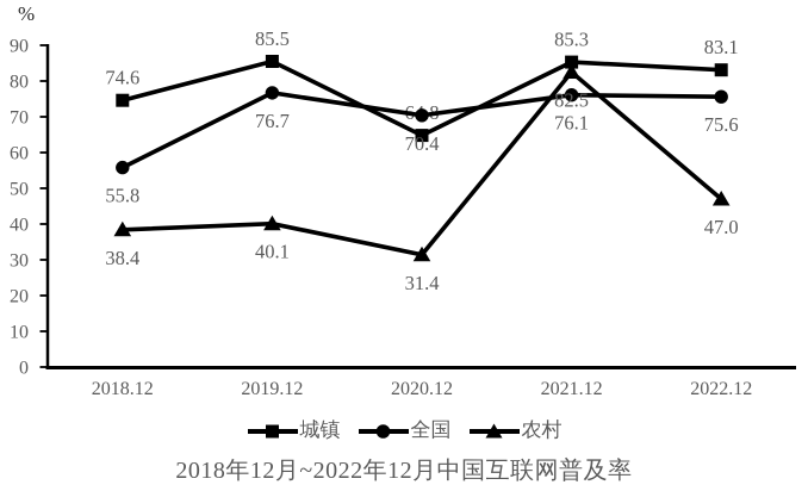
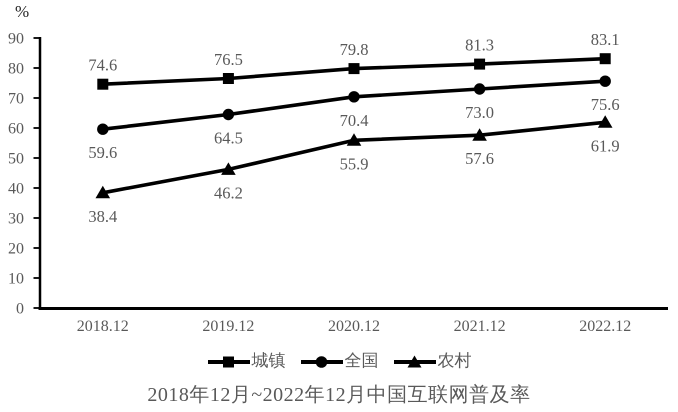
全国/2018.12: 55.8 -> 59.6
城镇/2019.12: 85.5 -> 76.5
全国/2019.12: 76.7 -> 64.5
农村/2019.12: 40.1 -> 46.2
城镇/2020.12: 64.8 -> 79.8
农村/2020.12: 31.4 -> 55.9
城镇/2021.12: 85.3 -> 81.3
全国/2021.12: 76.1 -> 73.0
农村/2021.12: 82.5 -> 57.6
农村/2022.12: 47.0 -> 61.9
